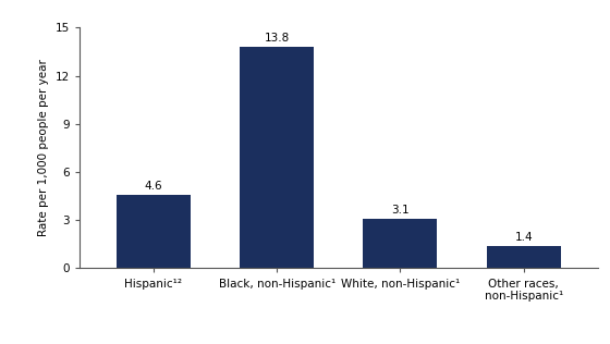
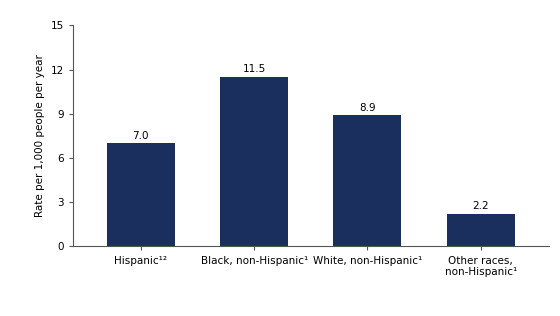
Hispanic¹²: 4.6 -> 7.0
Black, non-Hispanic¹: 13.8 -> 11.5
White, non-Hispanic¹: 3.1 -> 8.9
Other races, non-Hispanic¹: 1.4 -> 2.2
